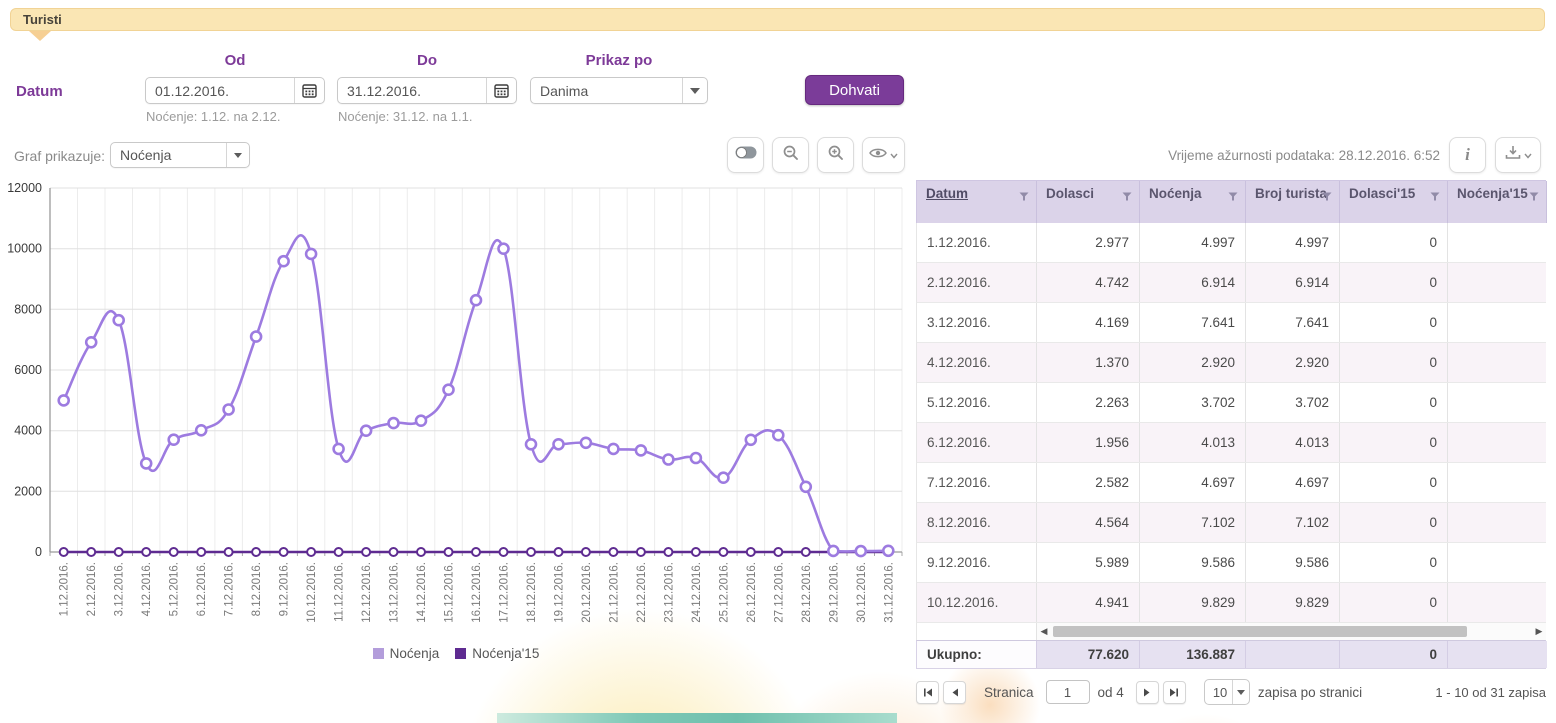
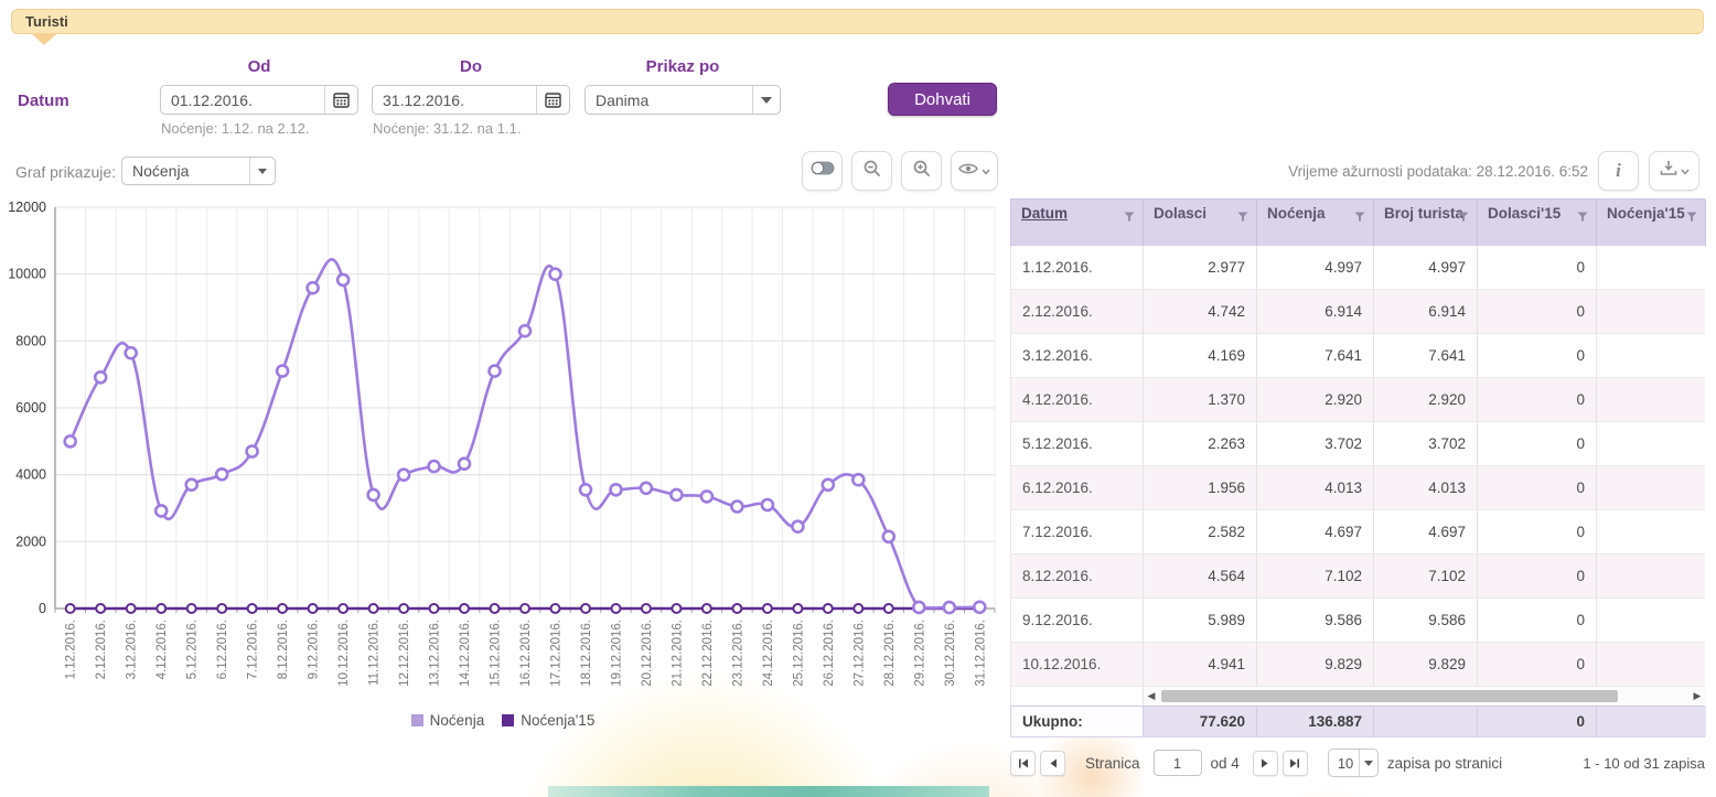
Noćenja/15.12.2016.: 5400 -> 7100
